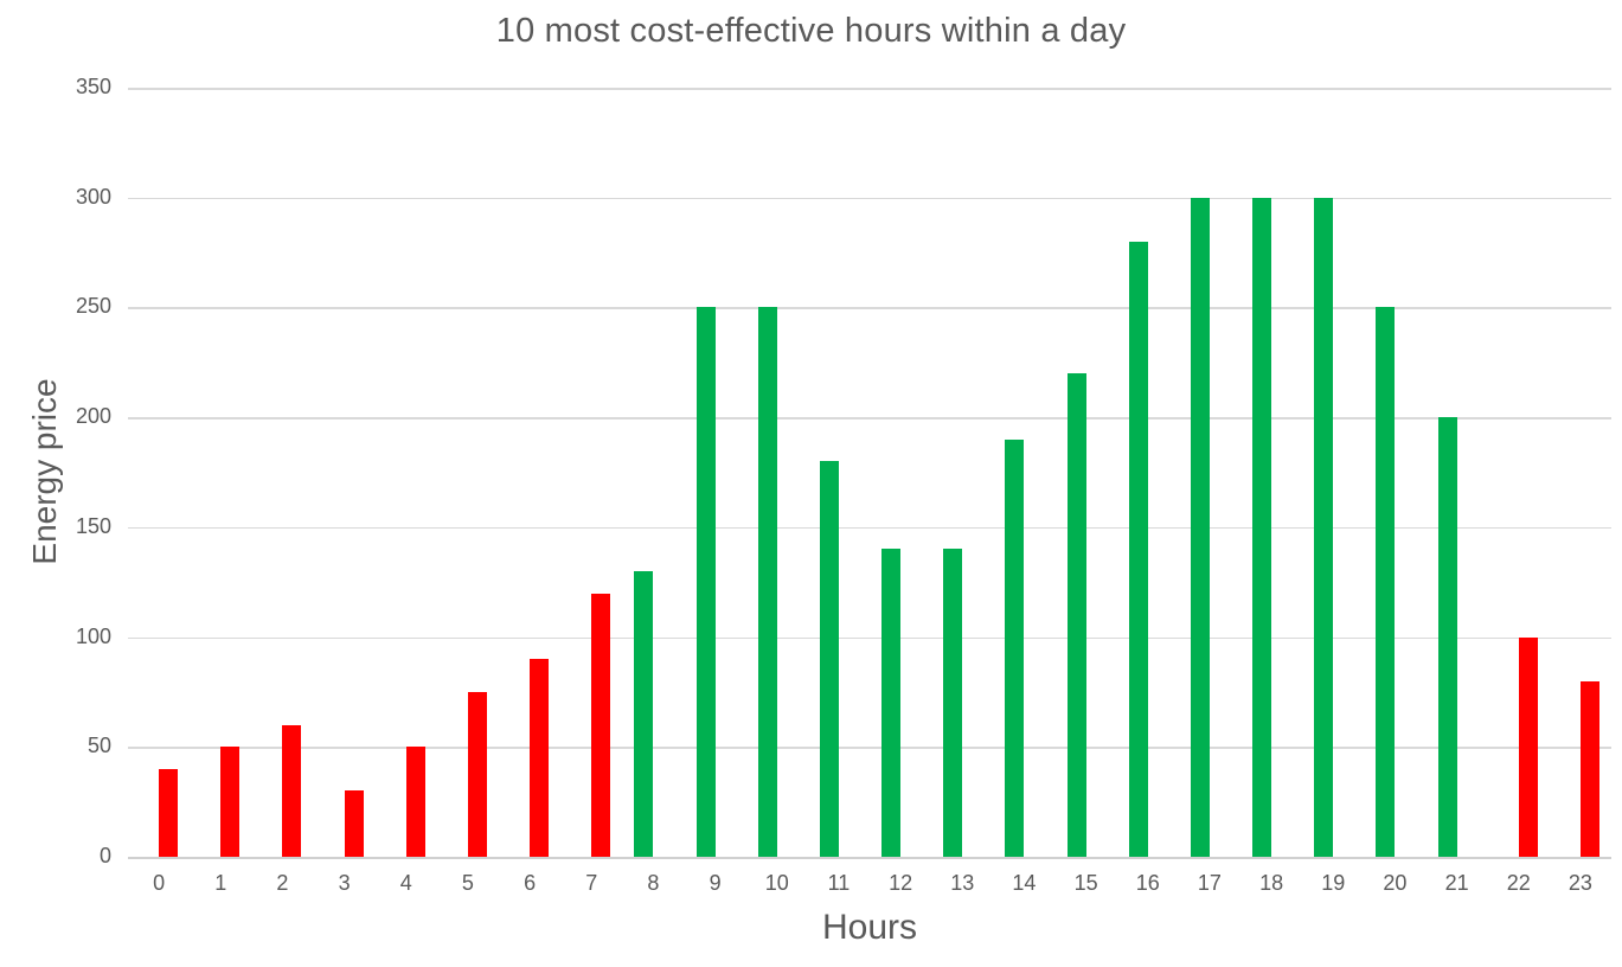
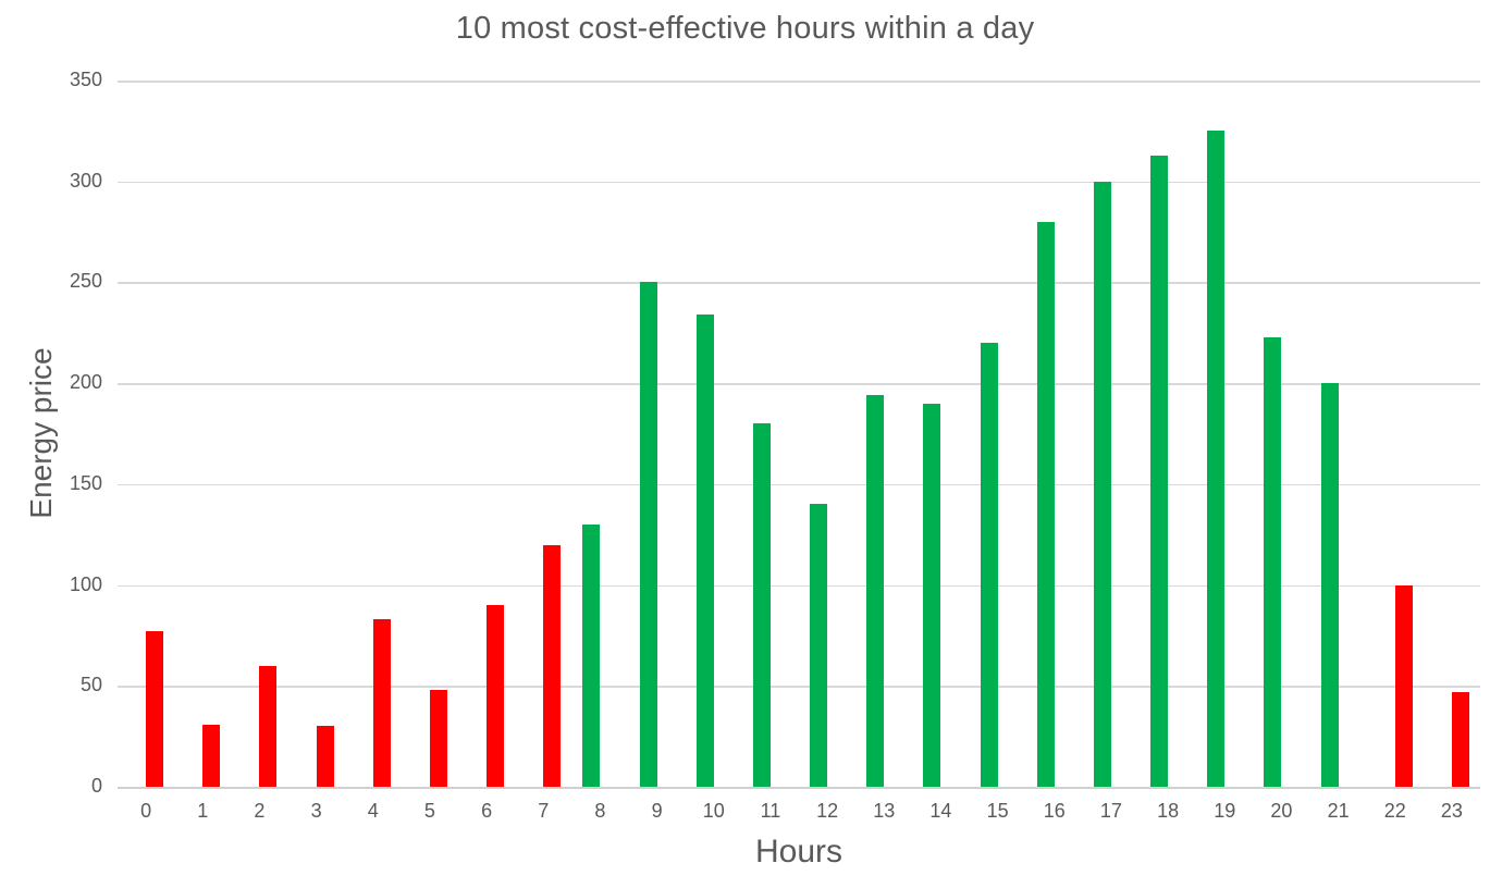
0: 40 -> 77
1: 50 -> 31
4: 50 -> 83
5: 75 -> 48
10: 250 -> 234
13: 140 -> 194
18: 300 -> 313
19: 300 -> 325
20: 250 -> 223
23: 80 -> 47
